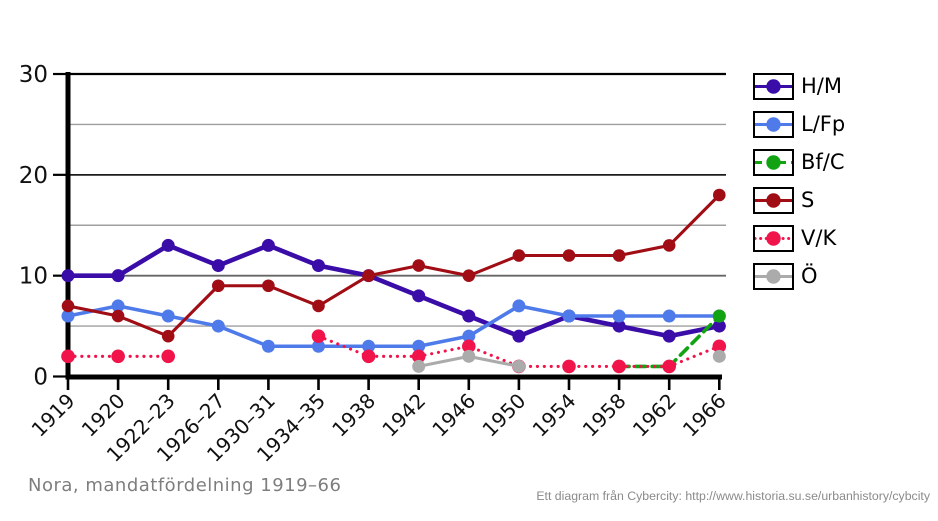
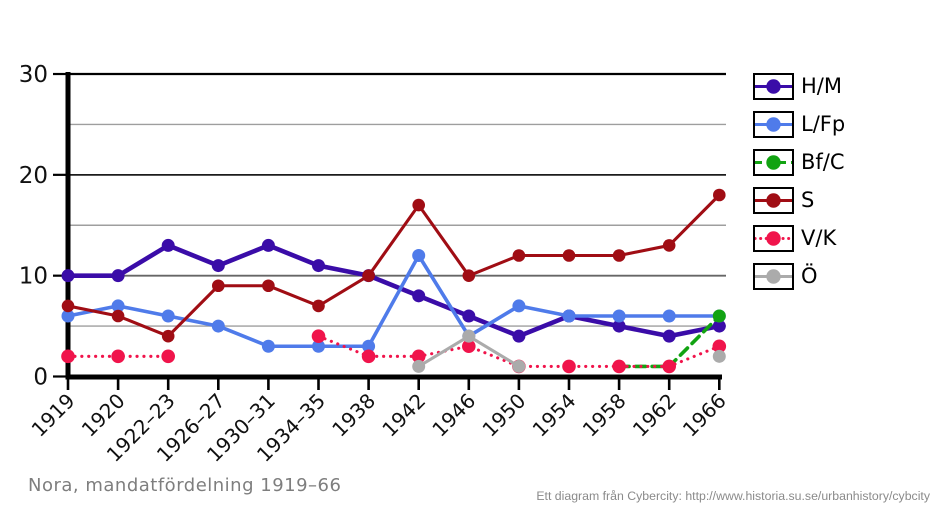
L/Fp/1942: 3 -> 12
S/1942: 11 -> 17
Ö/1946: 2 -> 4
